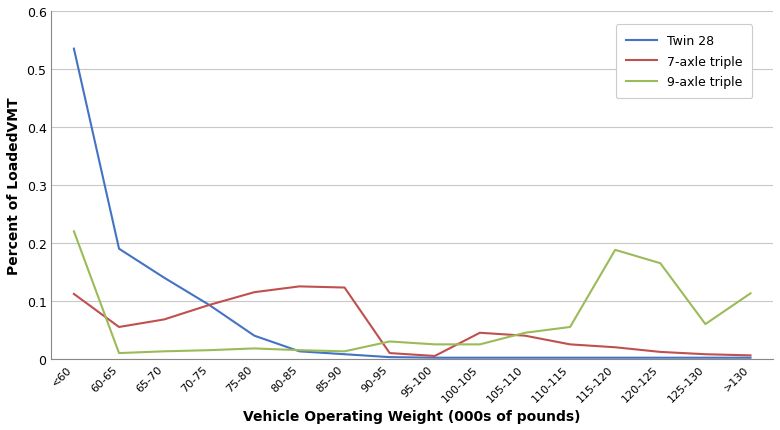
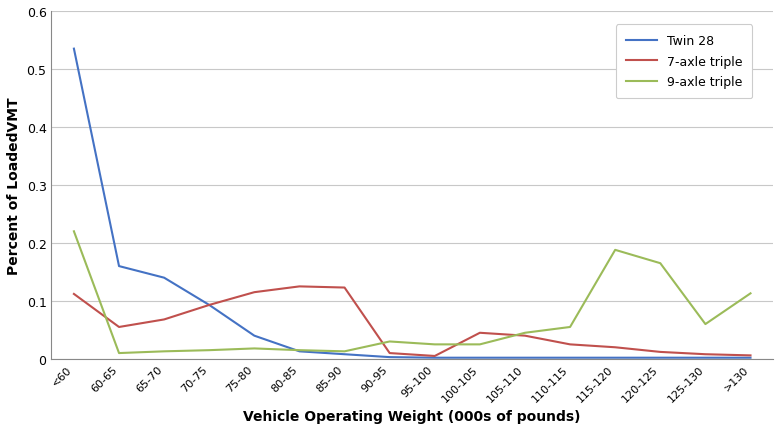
Twin 28/60-65: 0.190 -> 0.160
